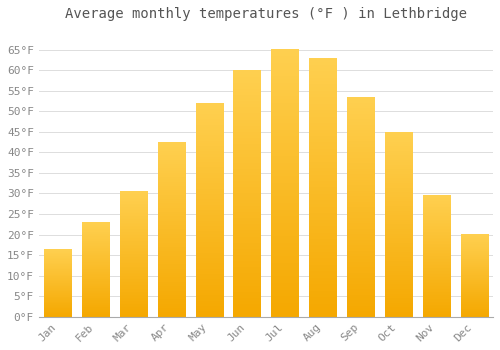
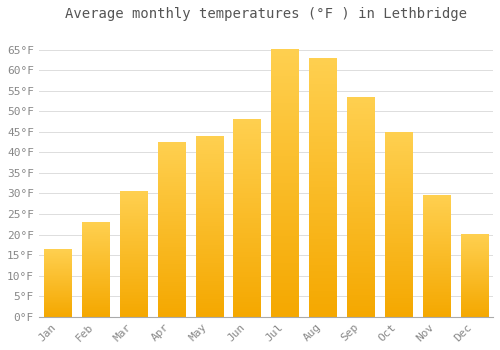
May: 52.0°F -> 44.0°F
Jun: 60.0°F -> 48.0°F
